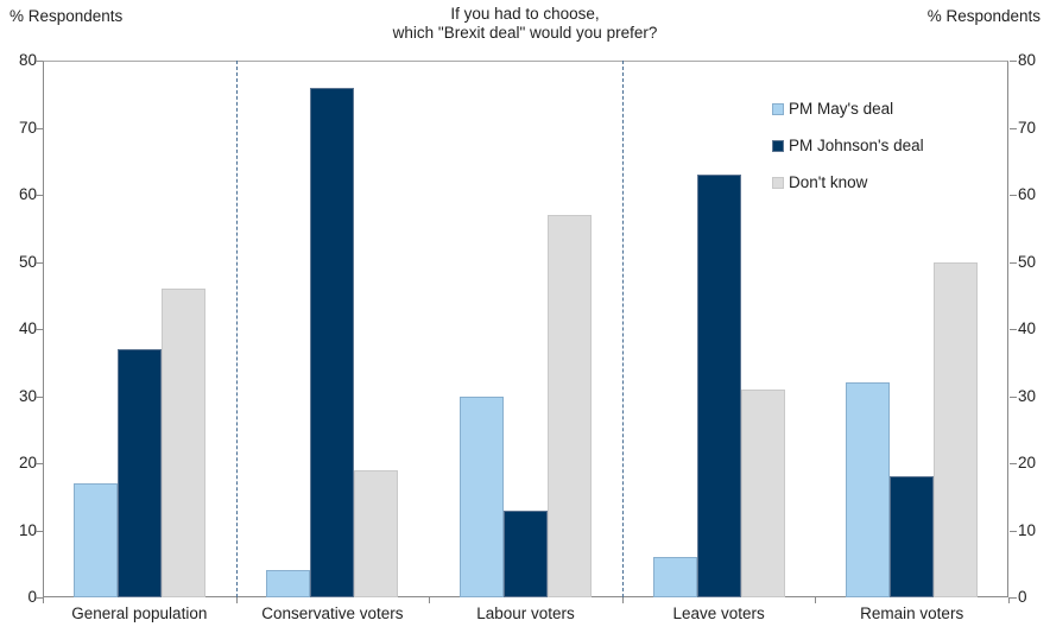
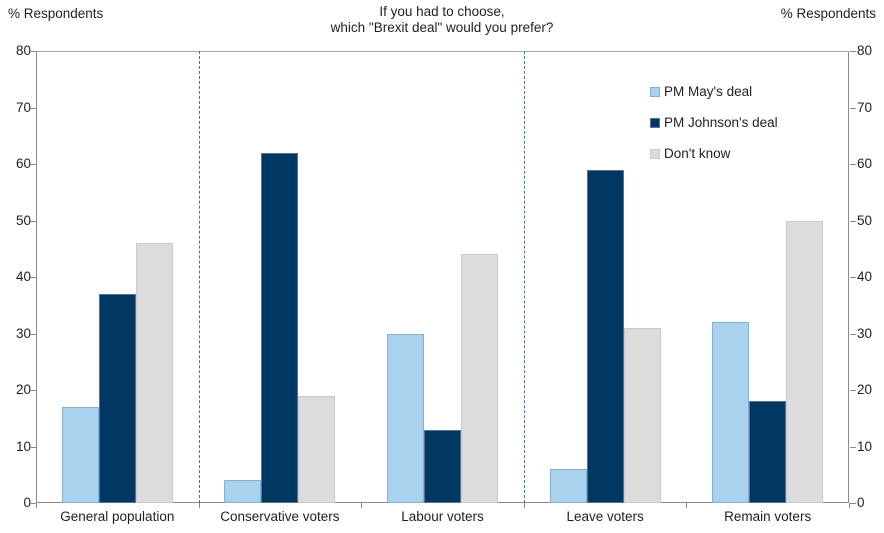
PM Johnson's deal/Conservative voters: 76 -> 62
Don't know/Labour voters: 57 -> 44
PM Johnson's deal/Leave voters: 63 -> 59
